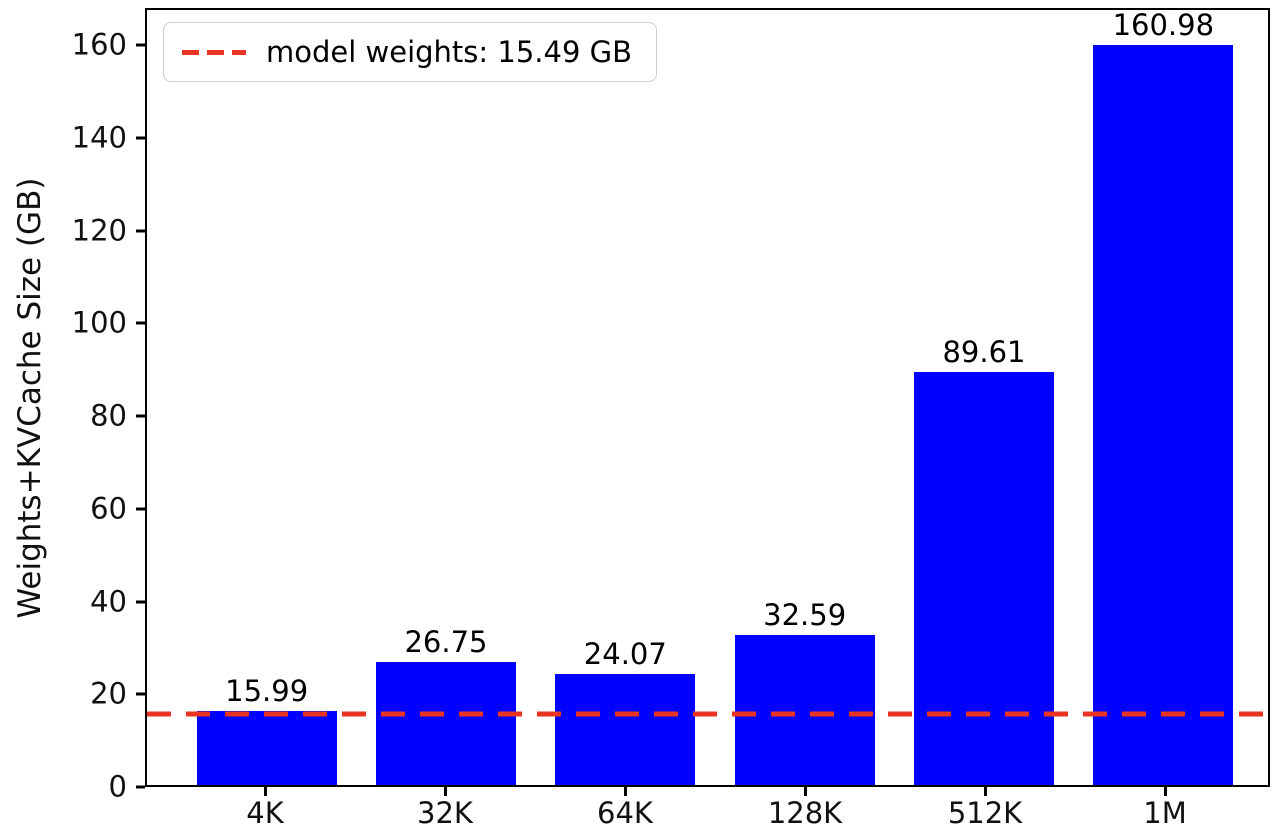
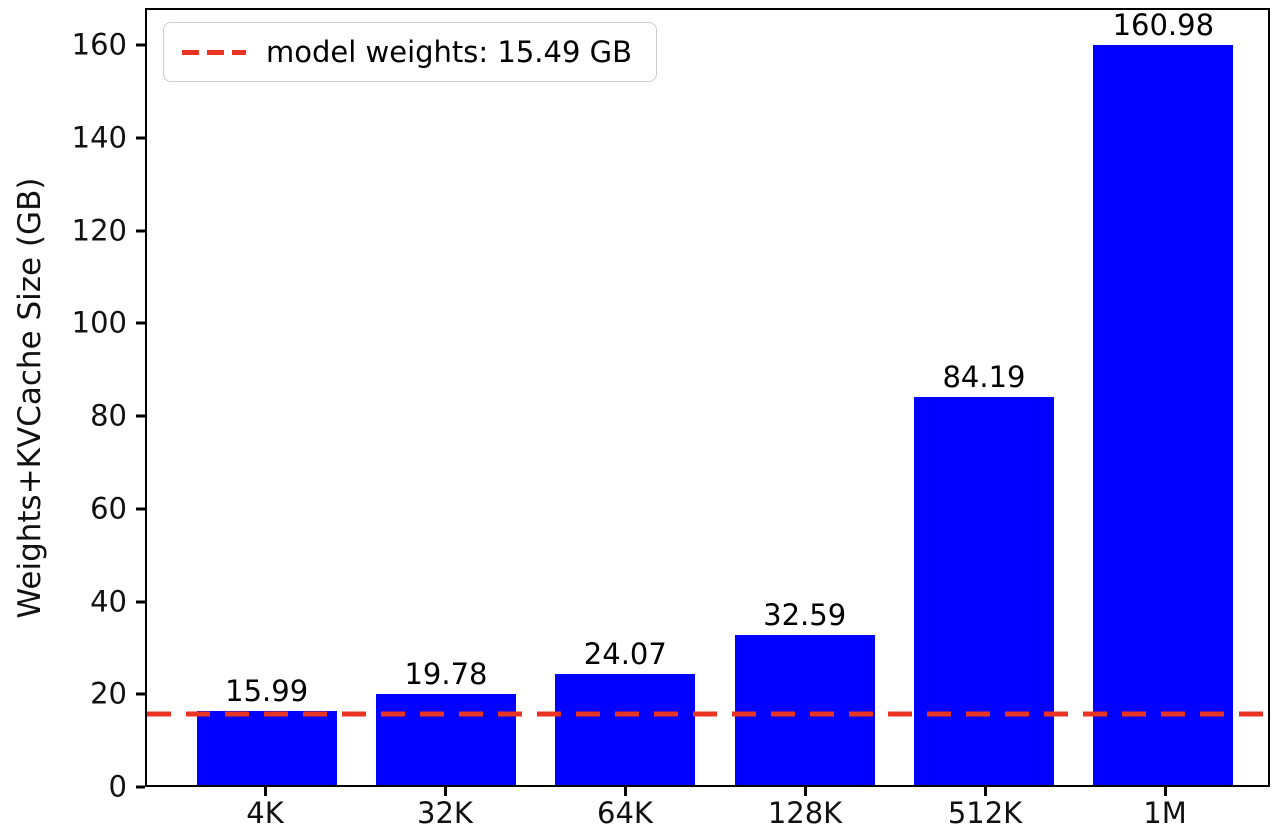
32K: 26.75 -> 19.78
512K: 89.61 -> 84.19
